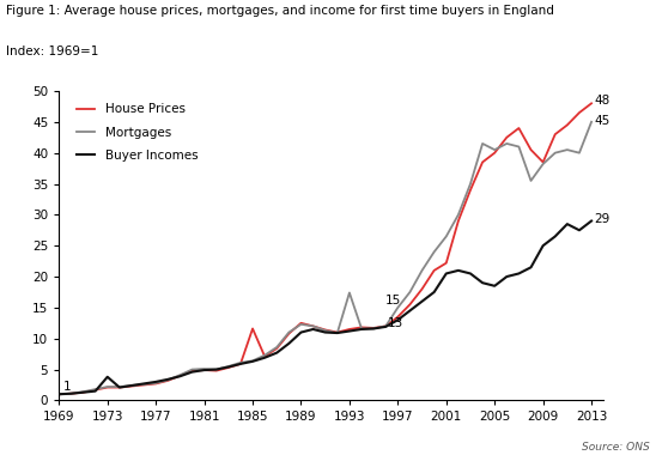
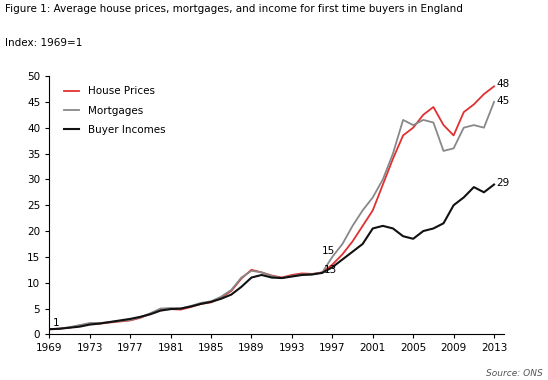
Buyer Incomes/1973: 3.8 -> 1.9
House Prices/1985: 11.6 -> 6.2
Mortgages/1993: 17.4 -> 11.3
House Prices/2001: 22.2 -> 24.0
Mortgages/2009: 38.2 -> 36.0
